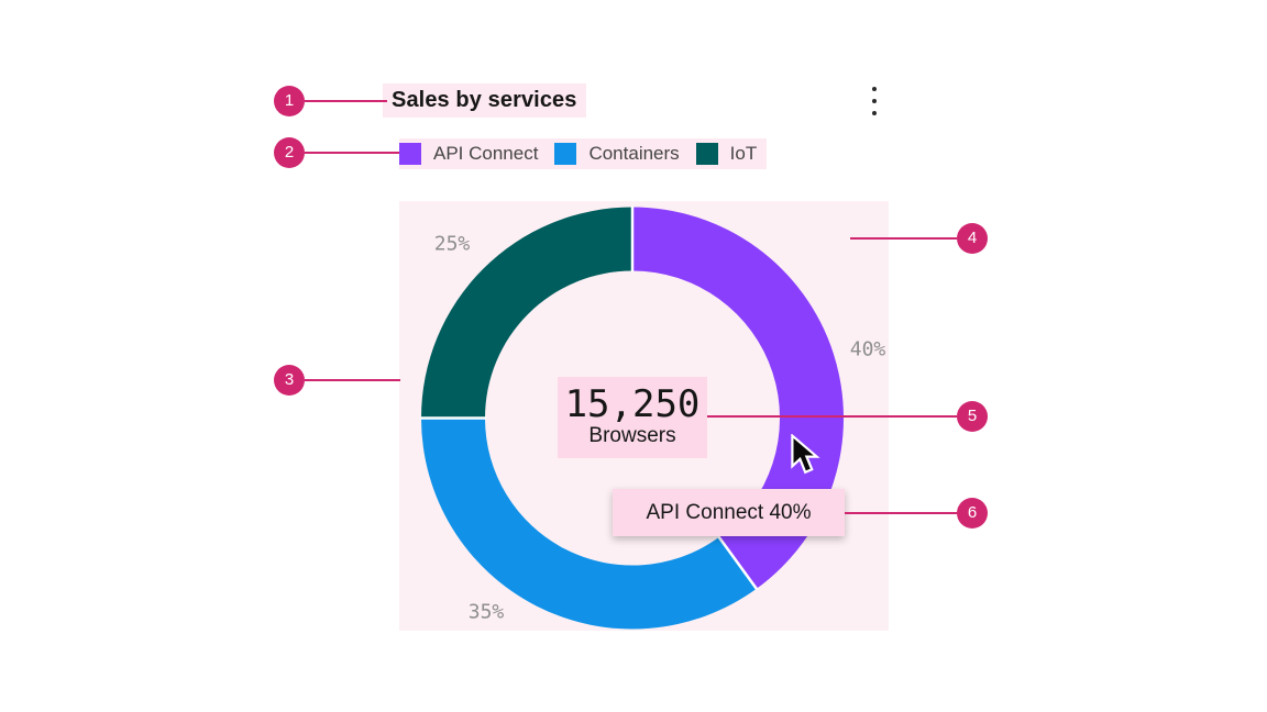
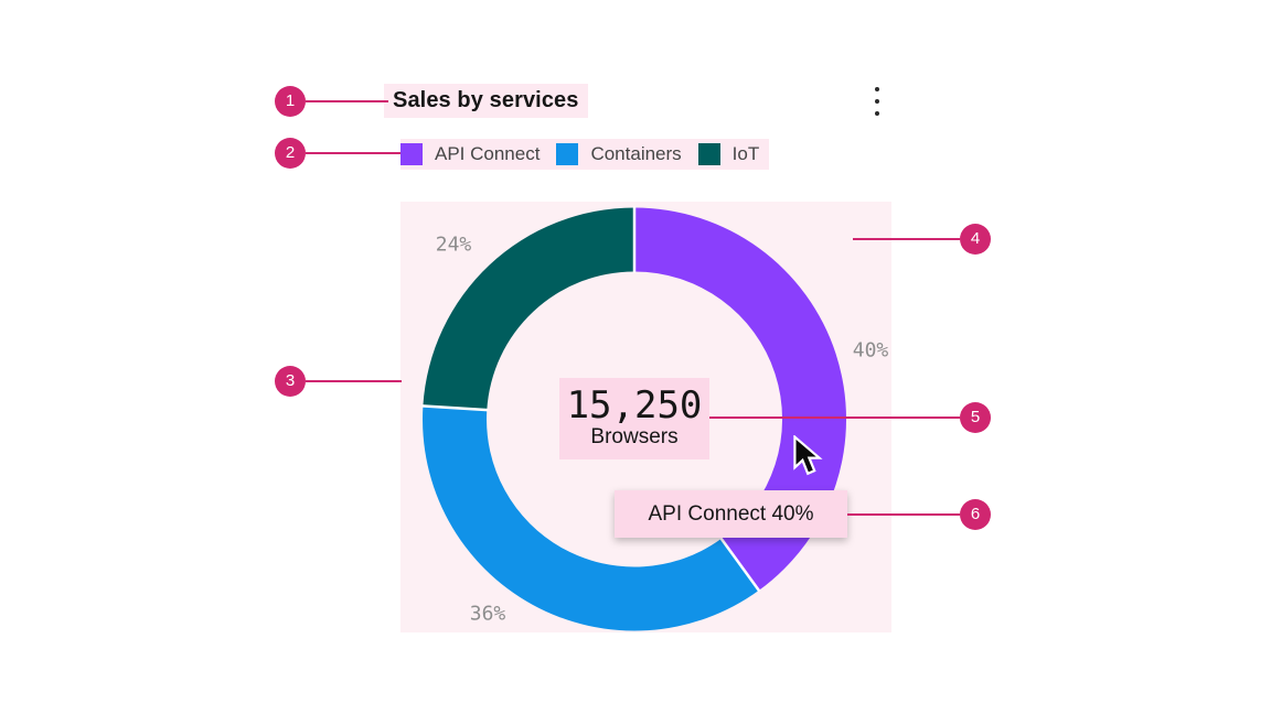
Containers: 35% -> 36%
IoT: 25% -> 24%
